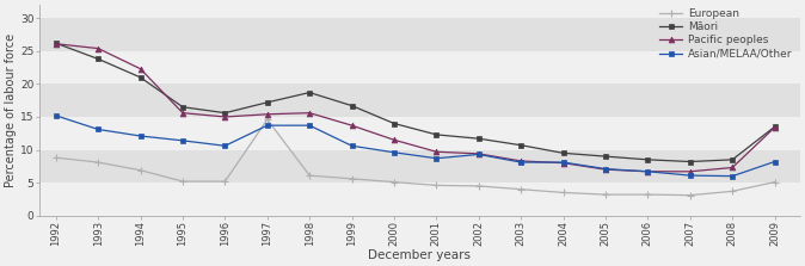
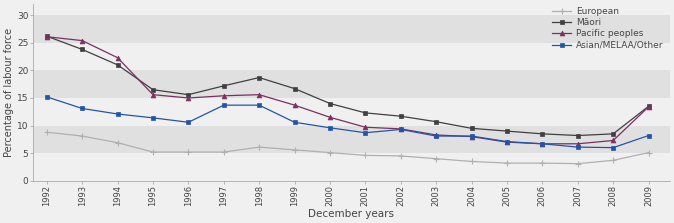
European/1997: 14.6 -> 5.2
